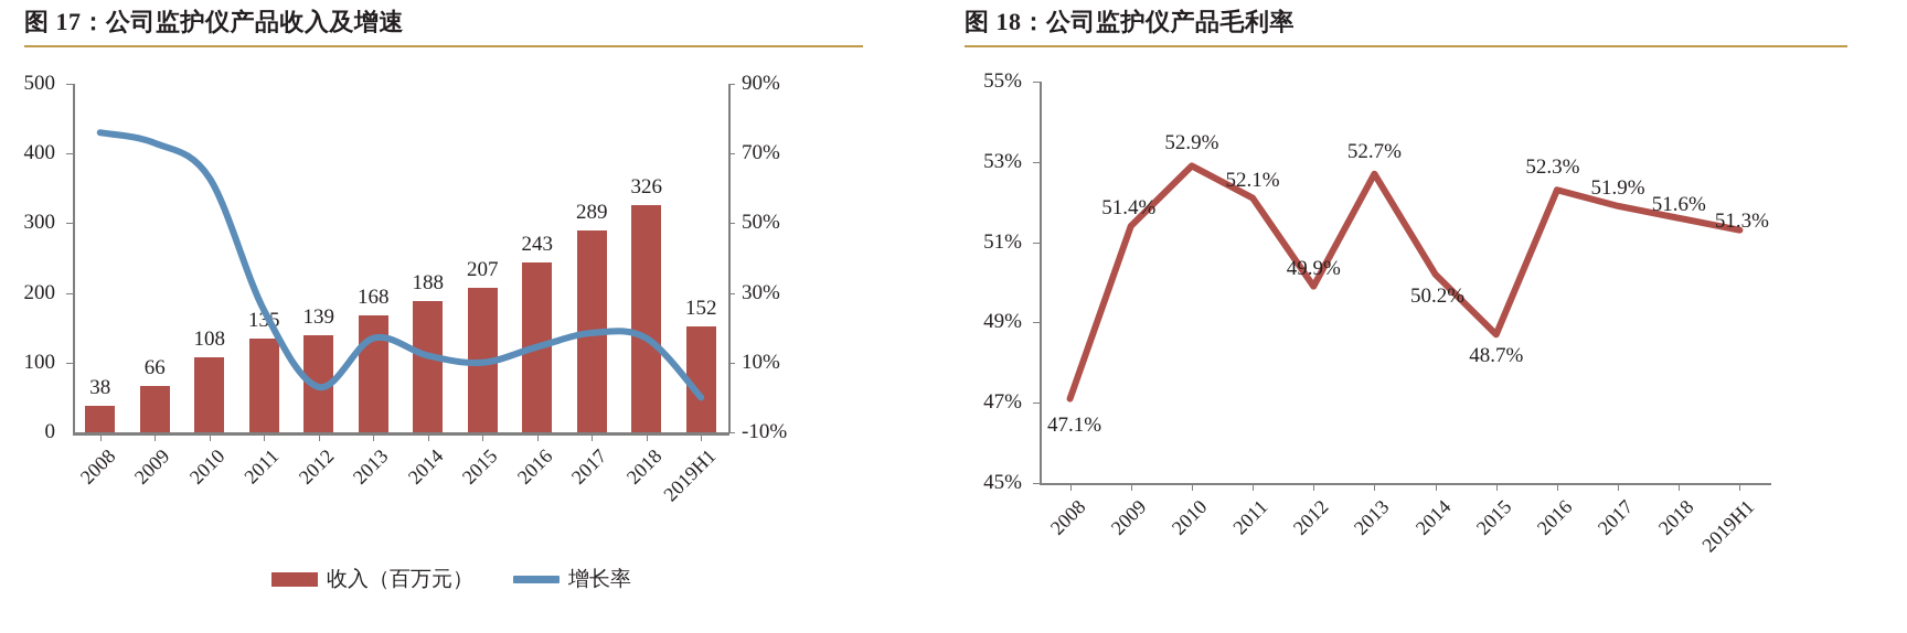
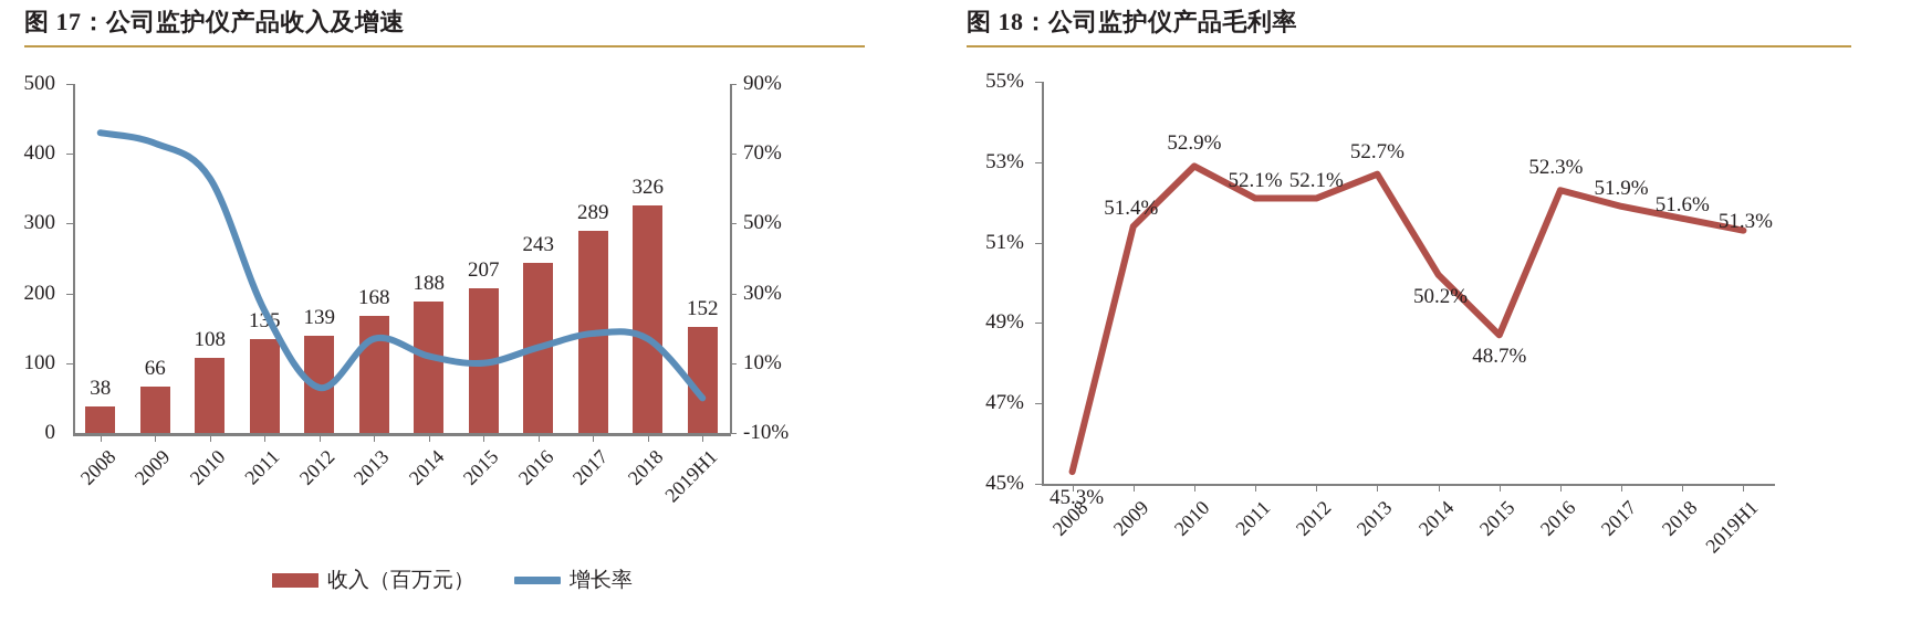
图 18：公司监护仪产品毛利率/2008: 47.1% -> 45.3%
图 18：公司监护仪产品毛利率/2012: 49.9% -> 52.1%
